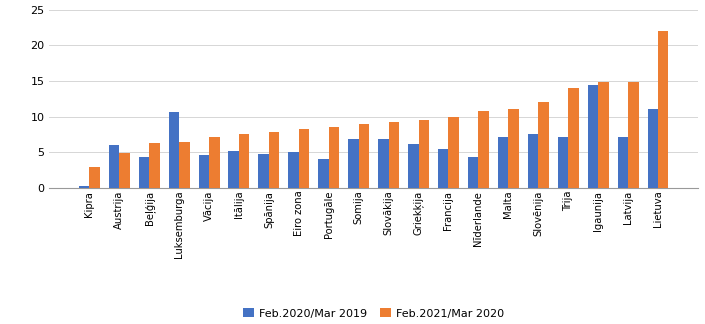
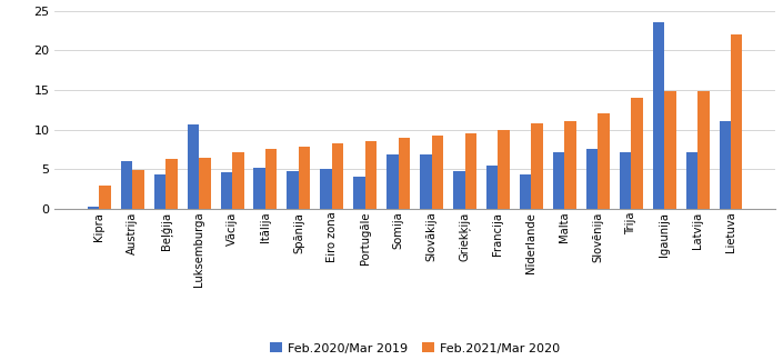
Feb.2020/Mar 2019/Griekķija: 6.1 -> 4.8
Feb.2020/Mar 2019/Igaunija: 14.5 -> 23.6
